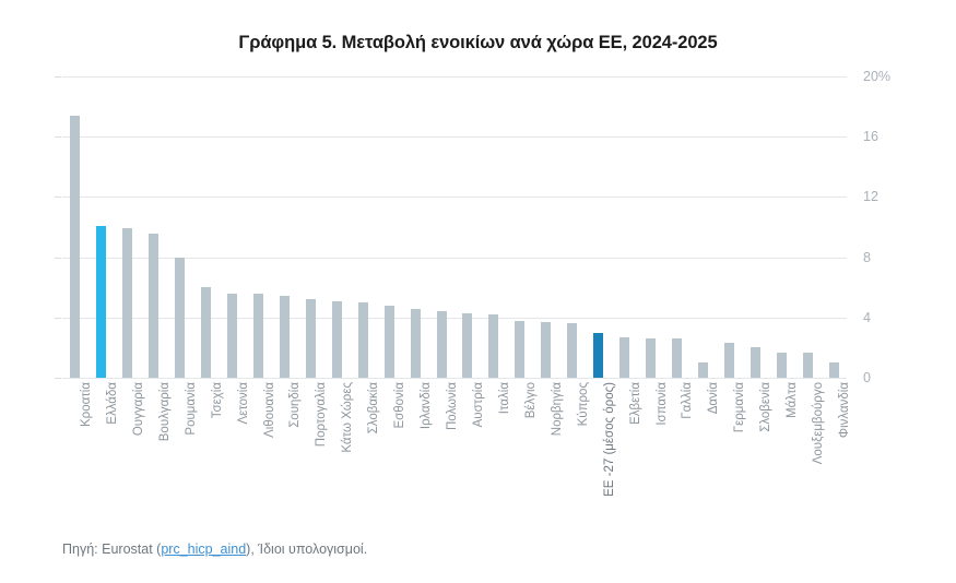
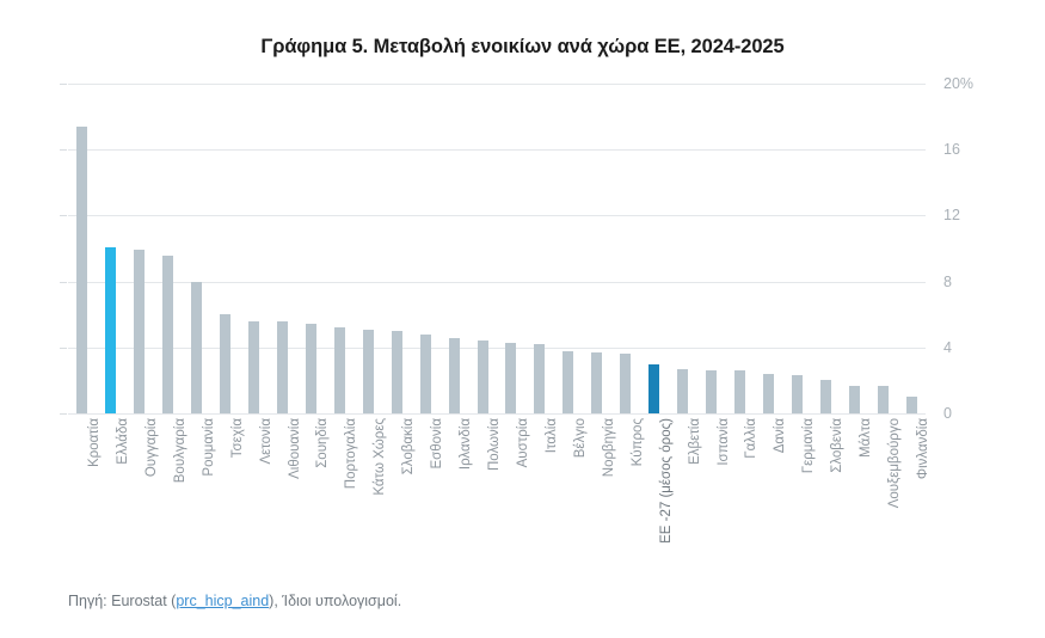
Δανία: 1.0% -> 2.4%
